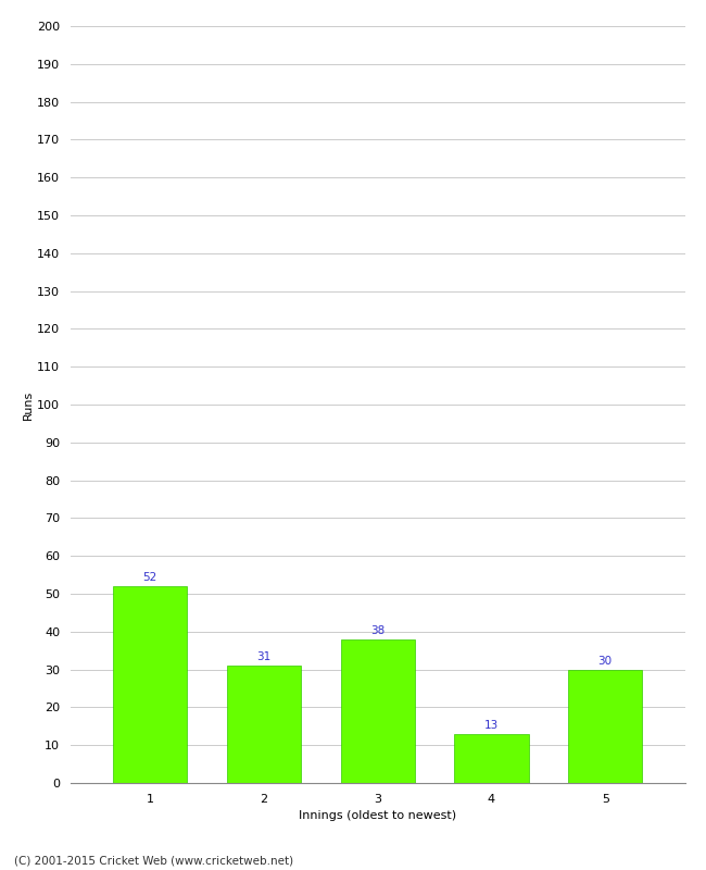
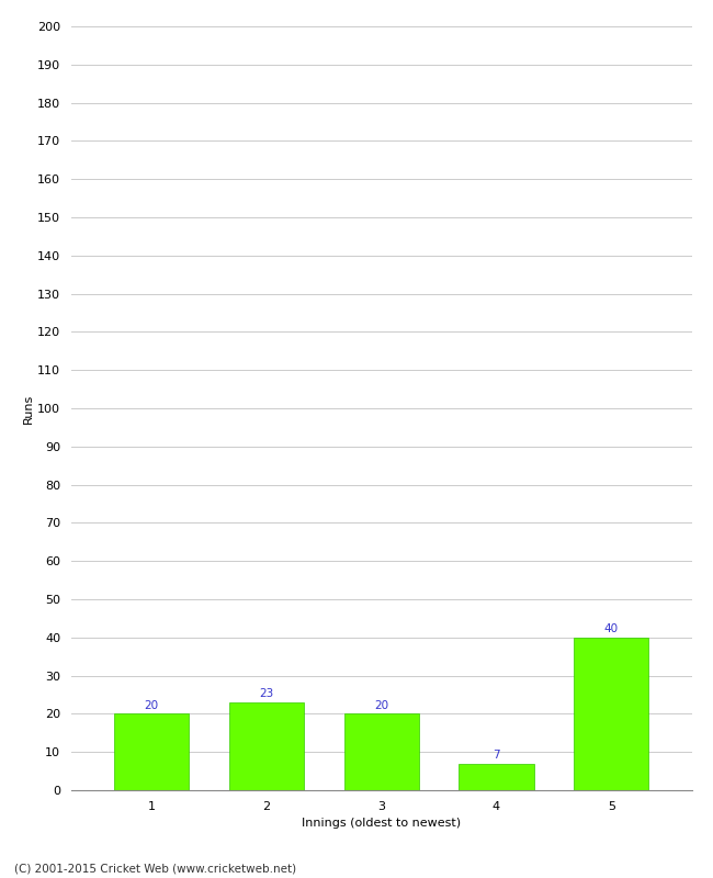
1: 52 -> 20
2: 31 -> 23
3: 38 -> 20
4: 13 -> 7
5: 30 -> 40
